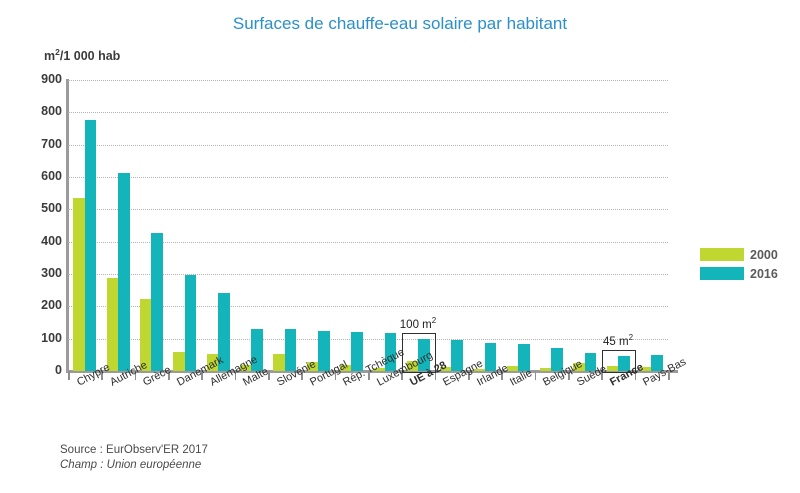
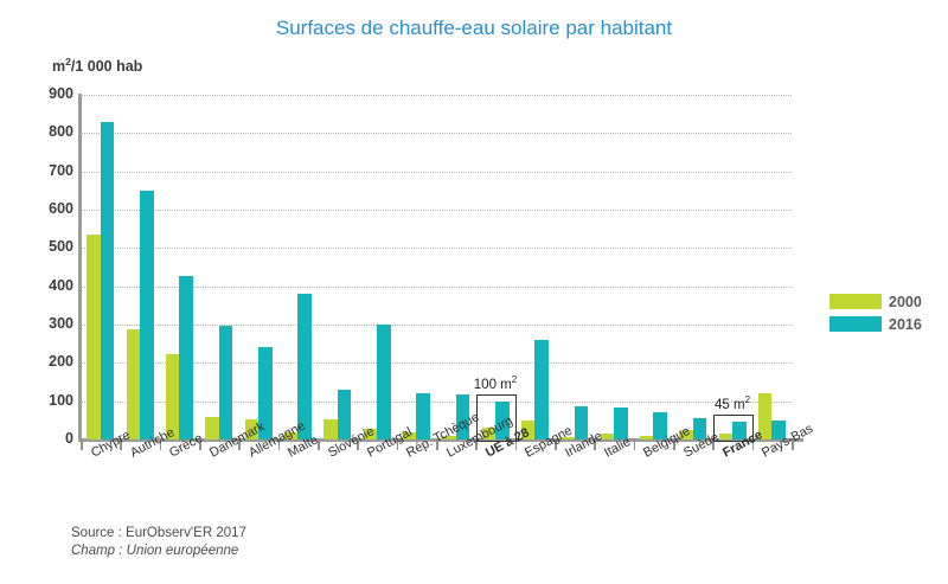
2016/Chypre: 780 -> 830
2016/Autriche: 610 -> 650
2016/Malte: 130 -> 380
2016/Portugal: 120 -> 300
2000/Espagne: 10 -> 50
2016/Espagne: 100 -> 260
2000/Pays-Bas: 10 -> 120
